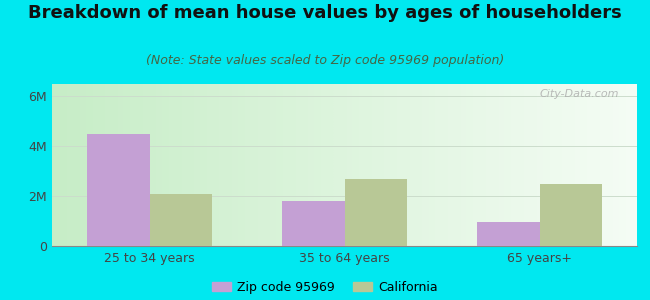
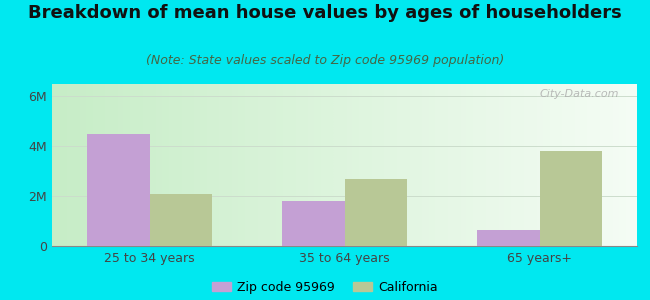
Zip code 95969/65 years+: 0.95M -> 0.65M
California/65 years+: 2.5M -> 3.8M
